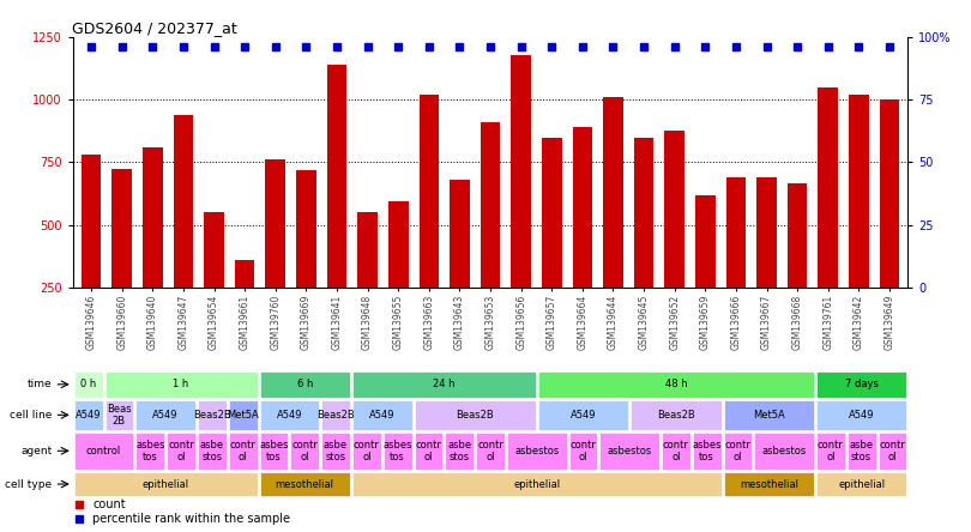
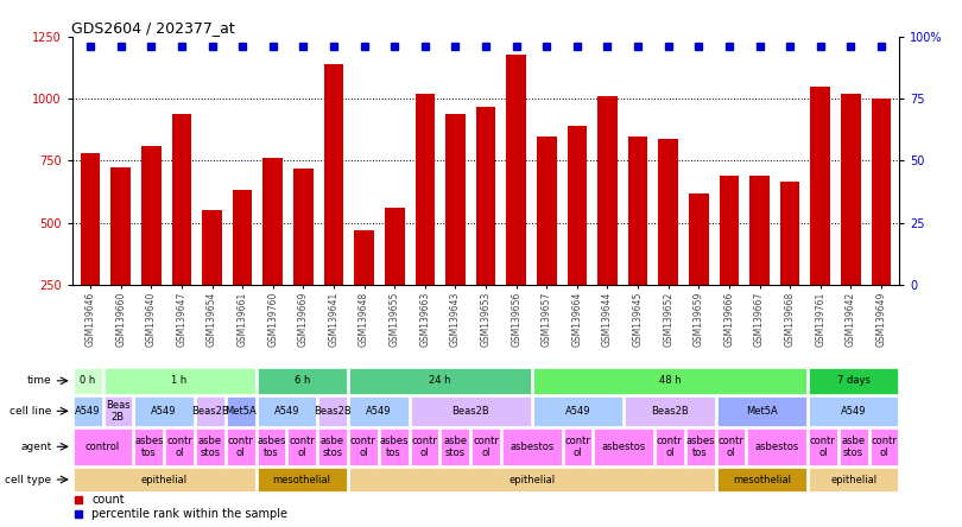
GSM139661: 360 -> 630
GSM139648: 550 -> 470
GSM139655: 595 -> 560
GSM139643: 680 -> 940
GSM139653: 910 -> 970
GSM139652: 875 -> 840
